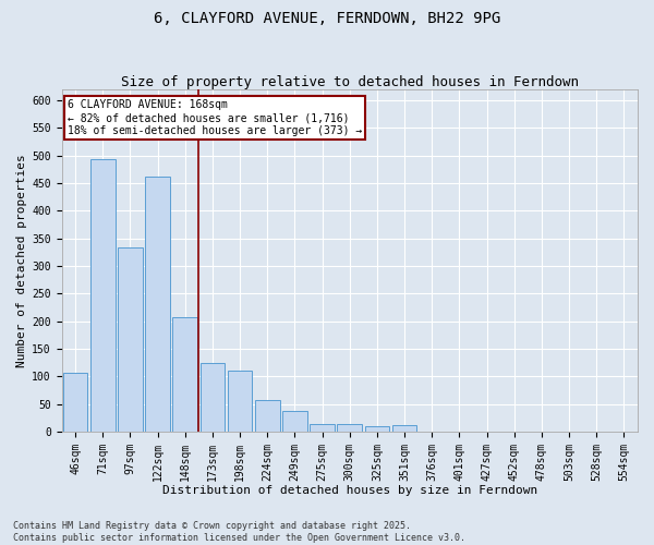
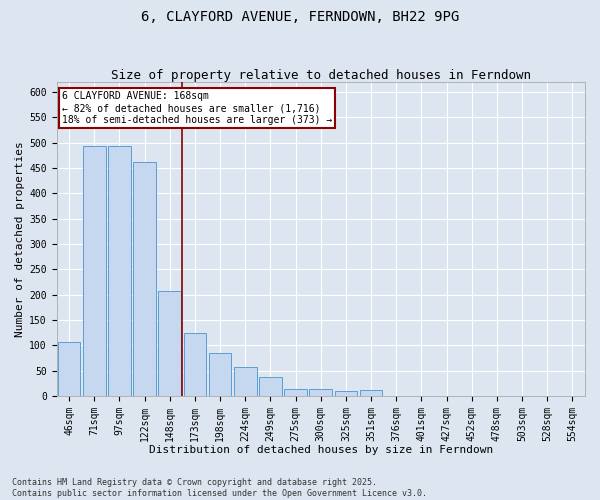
97sqm: 334 -> 493
198sqm: 110 -> 84
